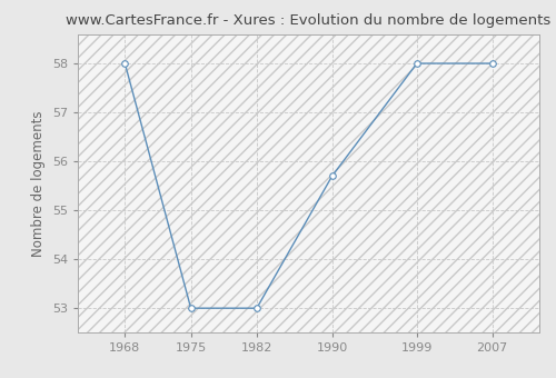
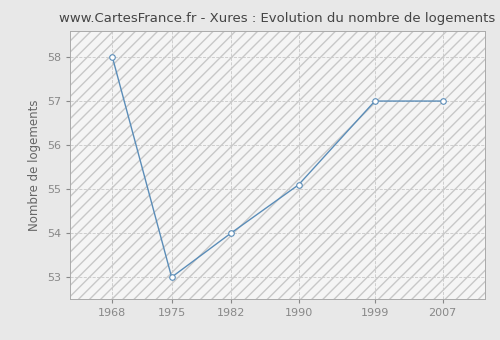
1982: 53.0 -> 54.0
1990: 55.7 -> 55.1
1999: 58.0 -> 57.0
2007: 58.0 -> 57.0
